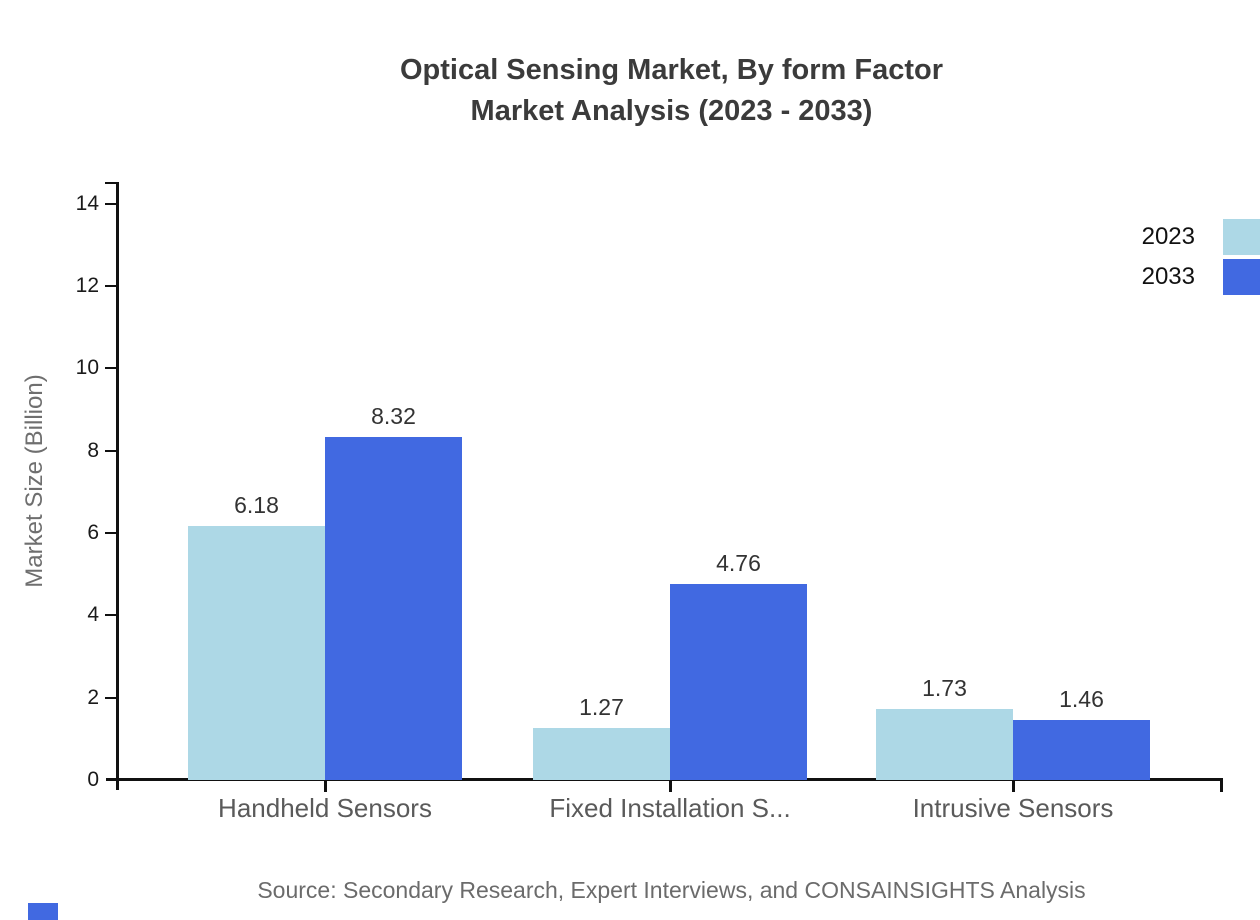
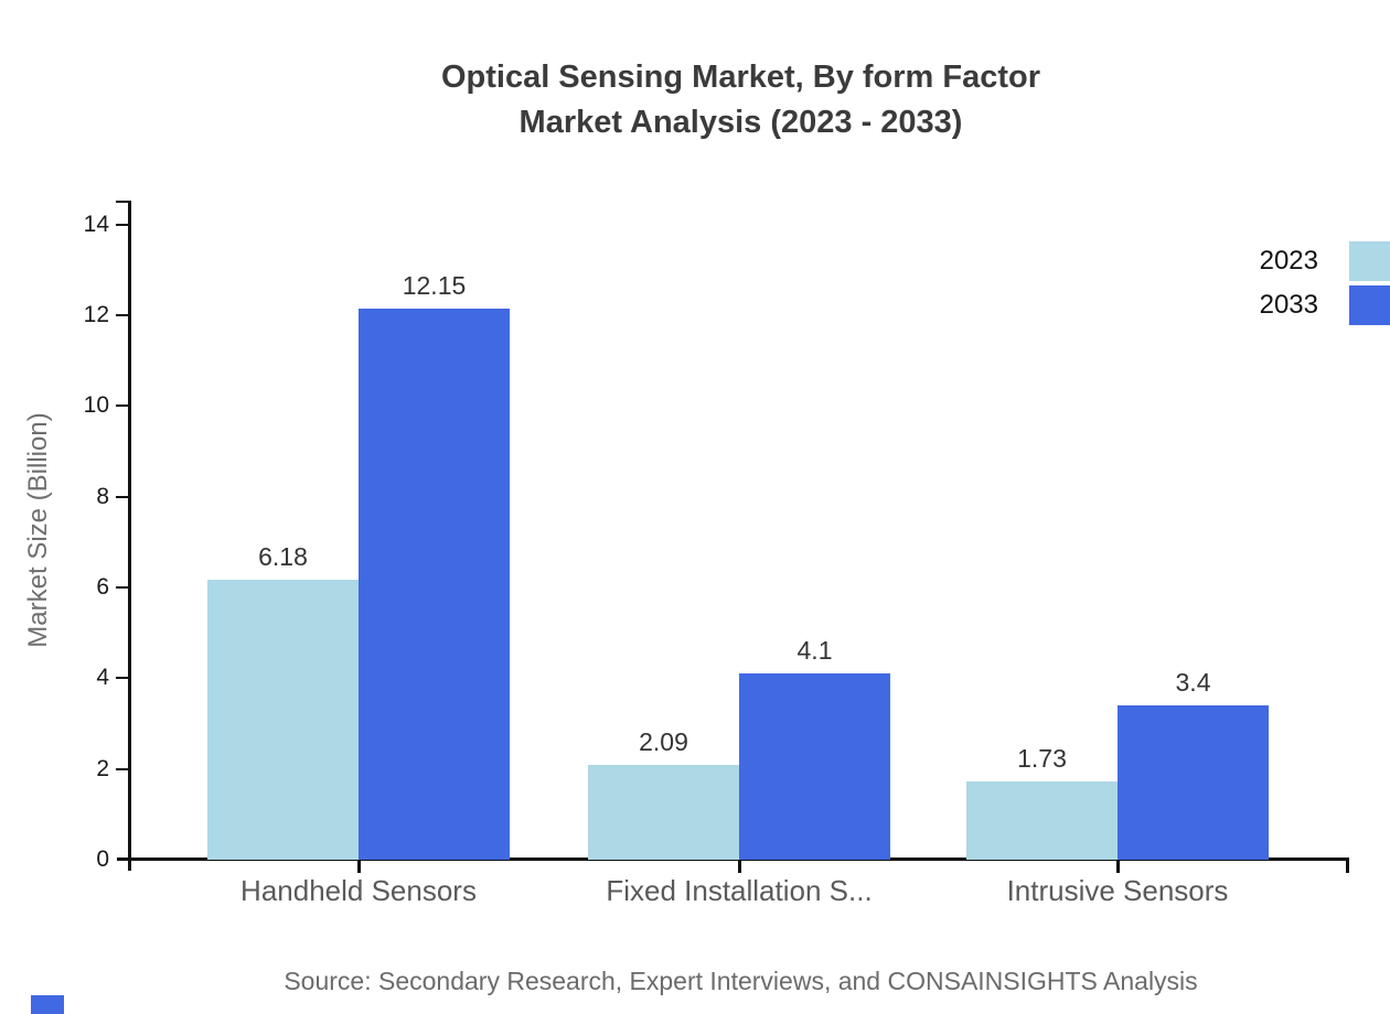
2033/Handheld Sensors: 8.32 -> 12.15
2023/Fixed Installation S...: 1.27 -> 2.09
2033/Fixed Installation S...: 4.76 -> 4.1
2033/Intrusive Sensors: 1.46 -> 3.4
